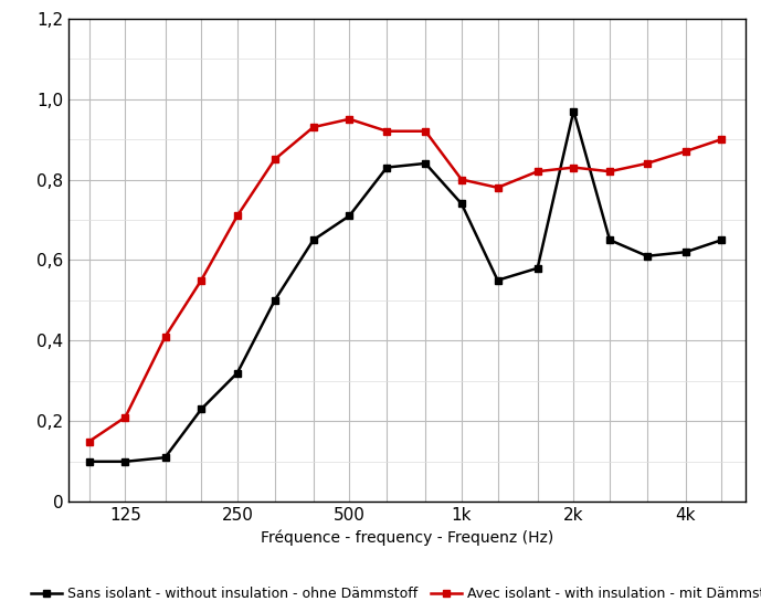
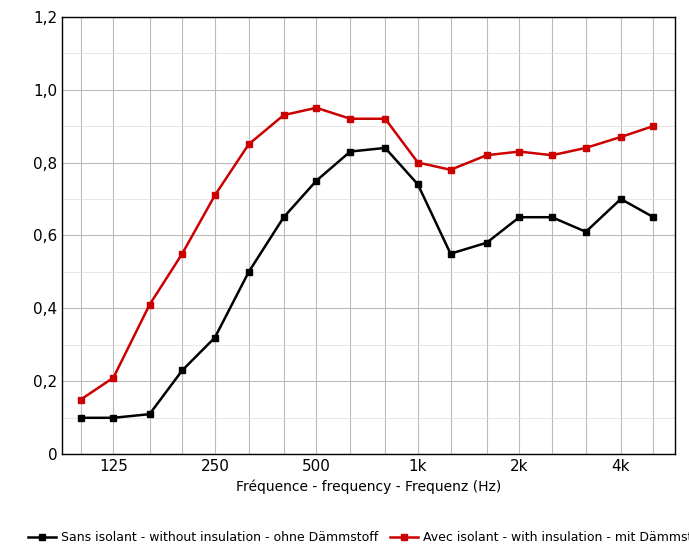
Sans isolant - without insulation - ohne Dämmstoff/500: 0,71 -> 0,75
Sans isolant - without insulation - ohne Dämmstoff/2k: 0,97 -> 0,65
Sans isolant - without insulation - ohne Dämmstoff/4k: 0,62 -> 0,70
